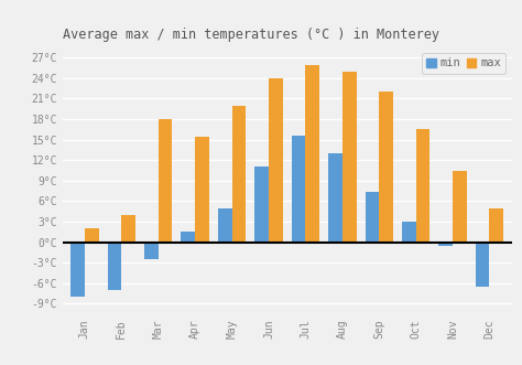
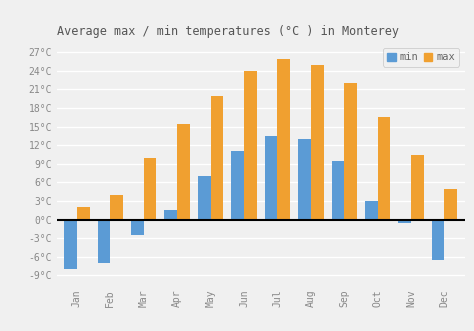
max/Mar: 18.0°C -> 10.0°C
min/May: 5.0°C -> 7.0°C
min/Jul: 15.6°C -> 13.5°C
min/Sep: 7.4°C -> 9.5°C
